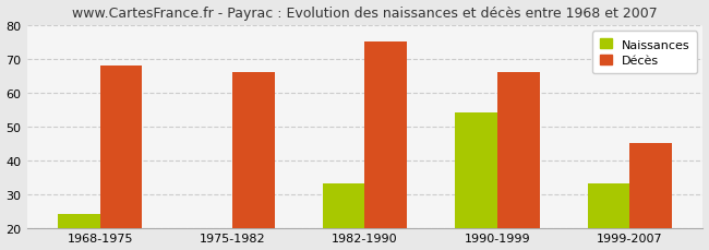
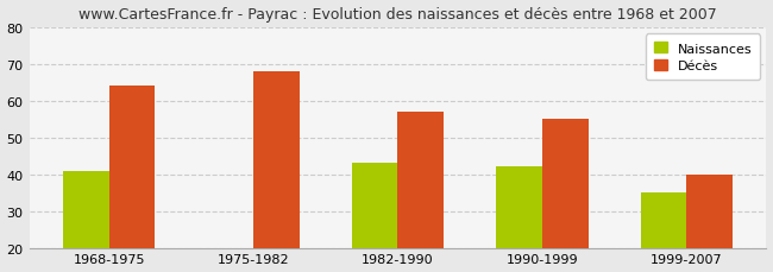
Naissances/1968-1975: 24 -> 41
Décès/1968-1975: 68 -> 64
Décès/1975-1982: 66 -> 68
Naissances/1982-1990: 33 -> 43
Décès/1982-1990: 75 -> 57
Naissances/1990-1999: 54 -> 42
Décès/1990-1999: 66 -> 55
Naissances/1999-2007: 33 -> 35
Décès/1999-2007: 45 -> 40
